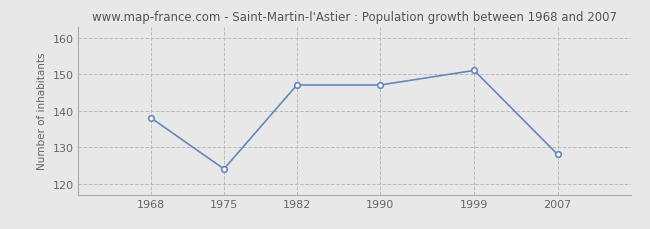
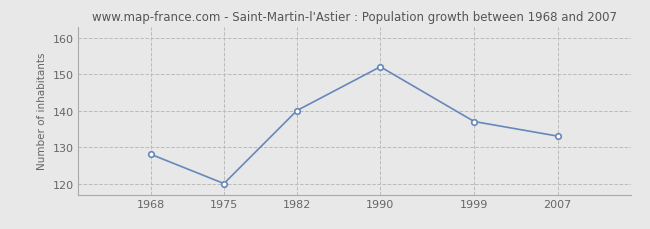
1968: 138 -> 128
1975: 124 -> 120
1982: 147 -> 140
1990: 147 -> 152
1999: 151 -> 137
2007: 128 -> 133
